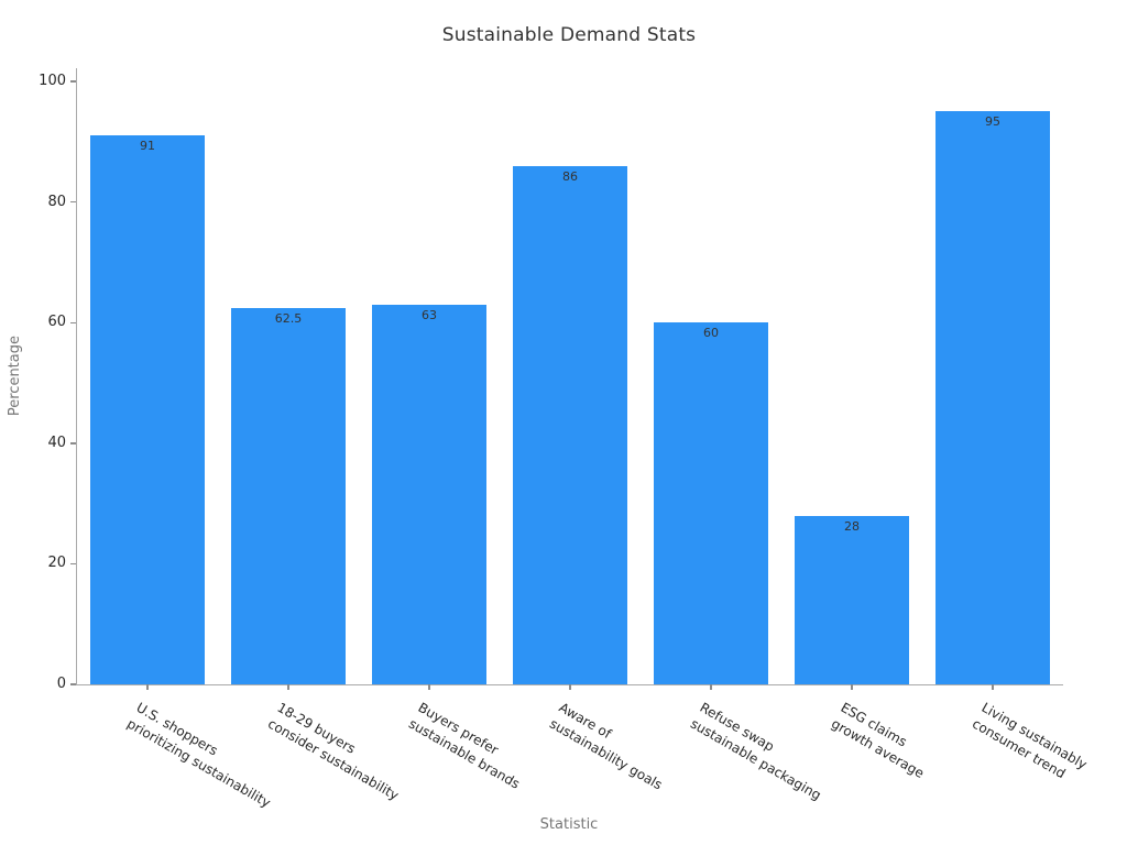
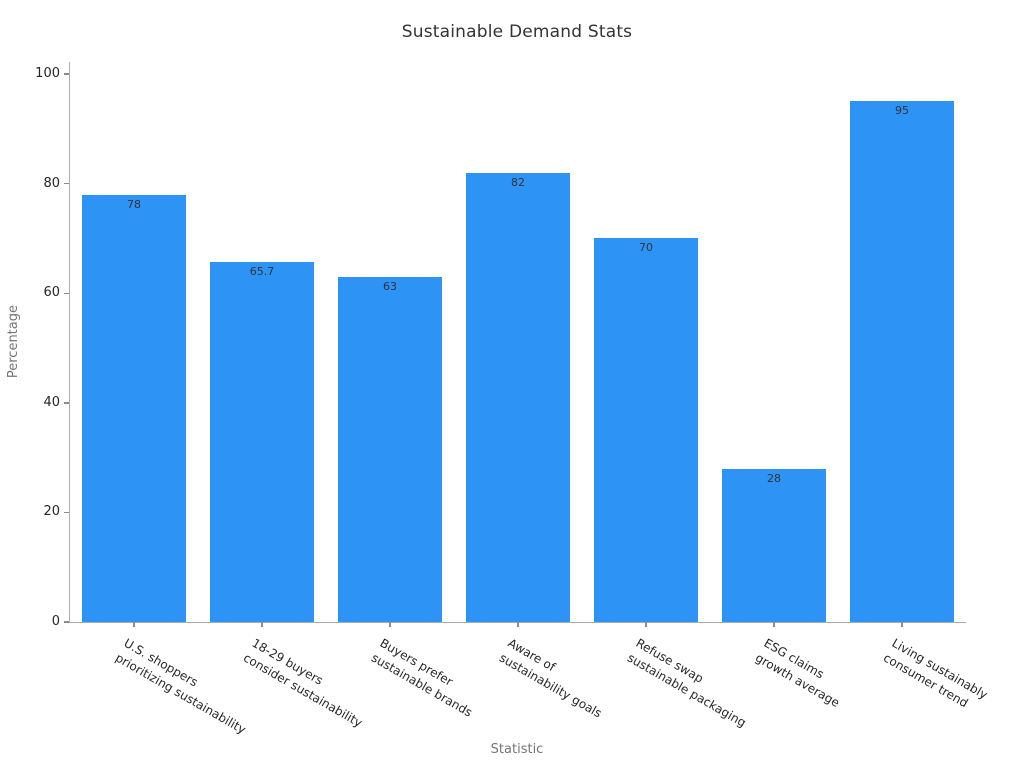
U.S. shoppers prioritizing sustainability: 91 -> 78
18-29 buyers consider sustainability: 62.5 -> 65.7
Aware of sustainability goals: 86 -> 82
Refuse swap sustainable packaging: 60 -> 70
